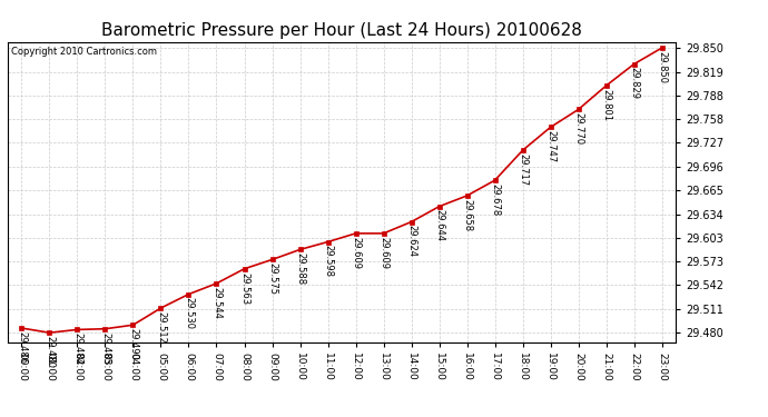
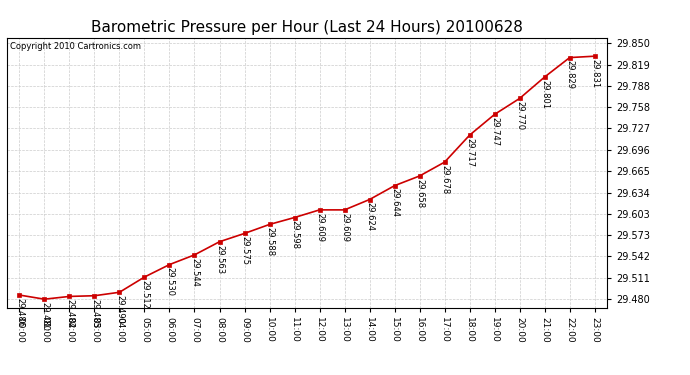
23:00: 29.850 -> 29.831
